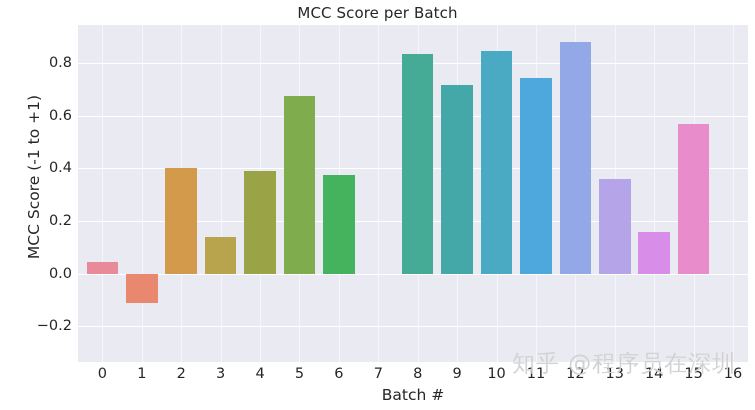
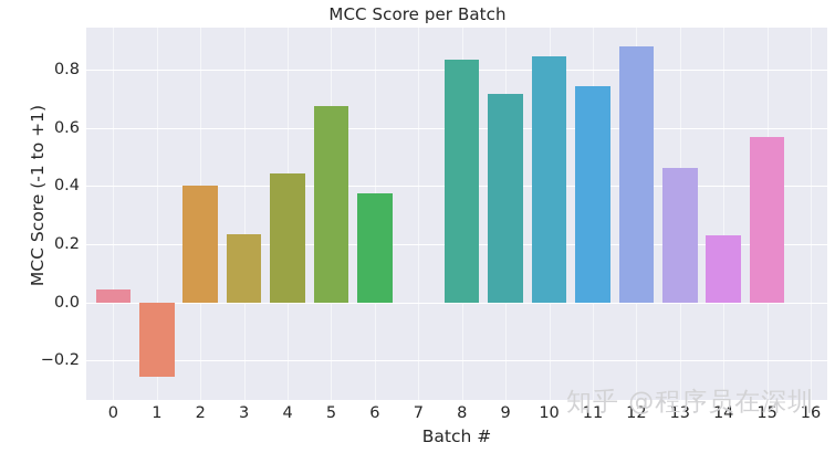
1: -0.11 -> -0.26
3: 0.14 -> 0.23
4: 0.39 -> 0.44
13: 0.36 -> 0.46
14: 0.16 -> 0.23
